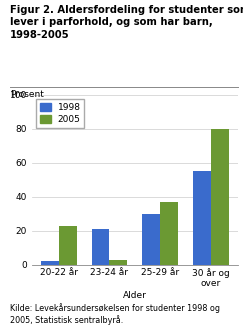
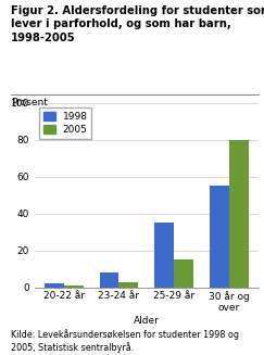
2005/20-22 år: 23 -> 1
1998/23-24 år: 21 -> 8
1998/25-29 år: 30 -> 35
2005/25-29 år: 37 -> 15
